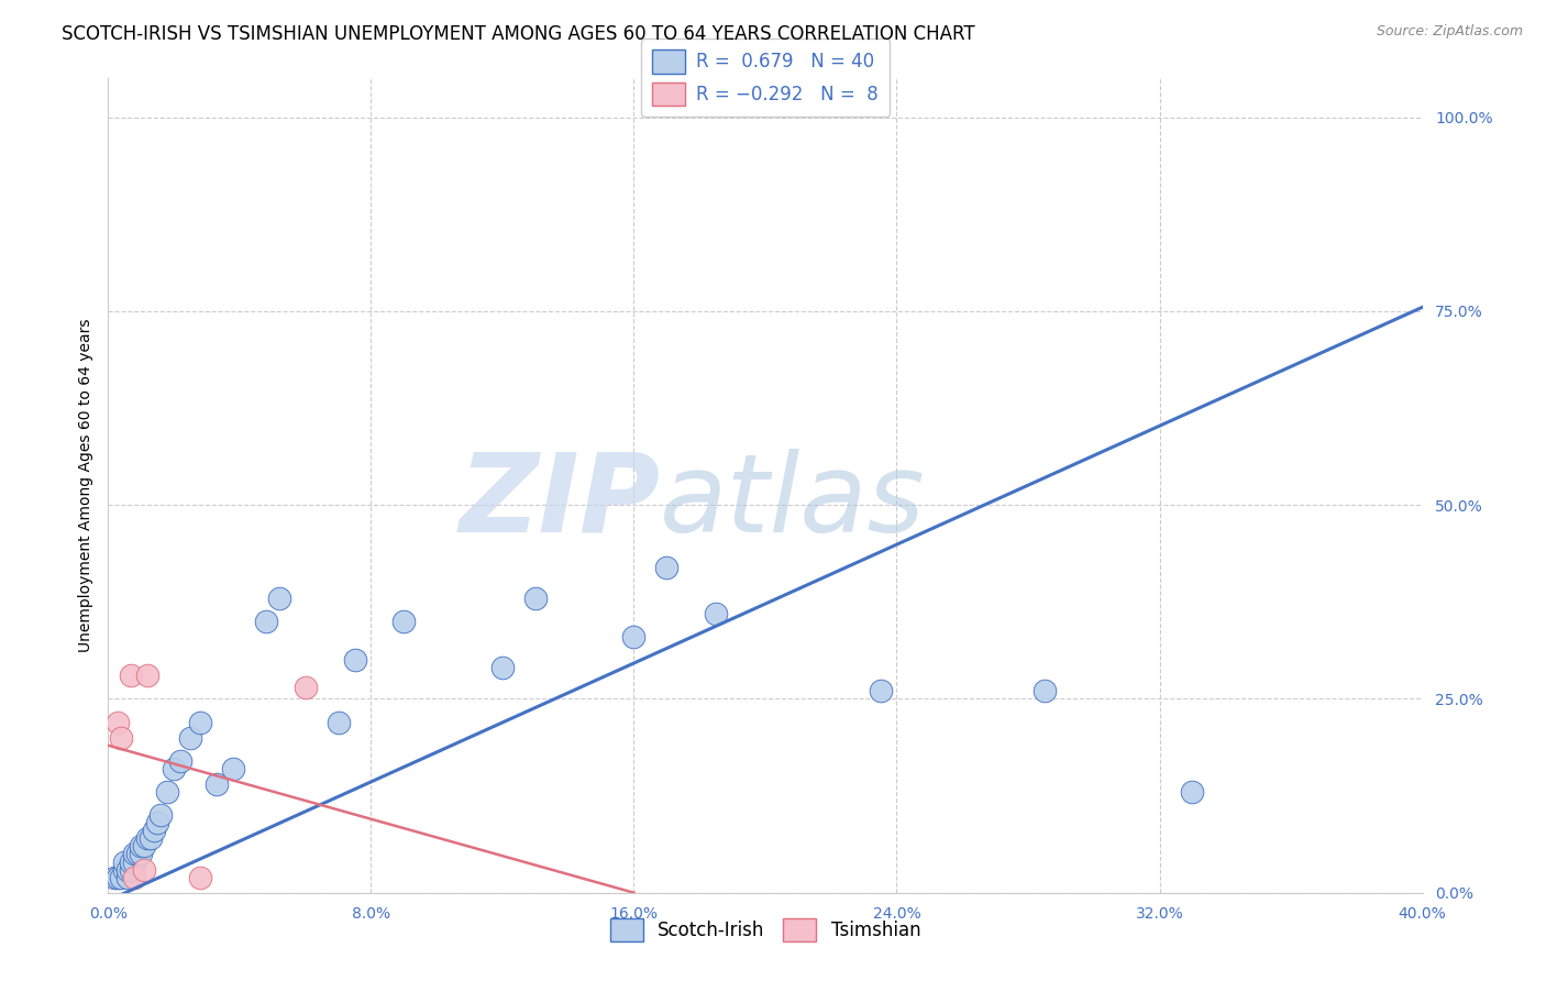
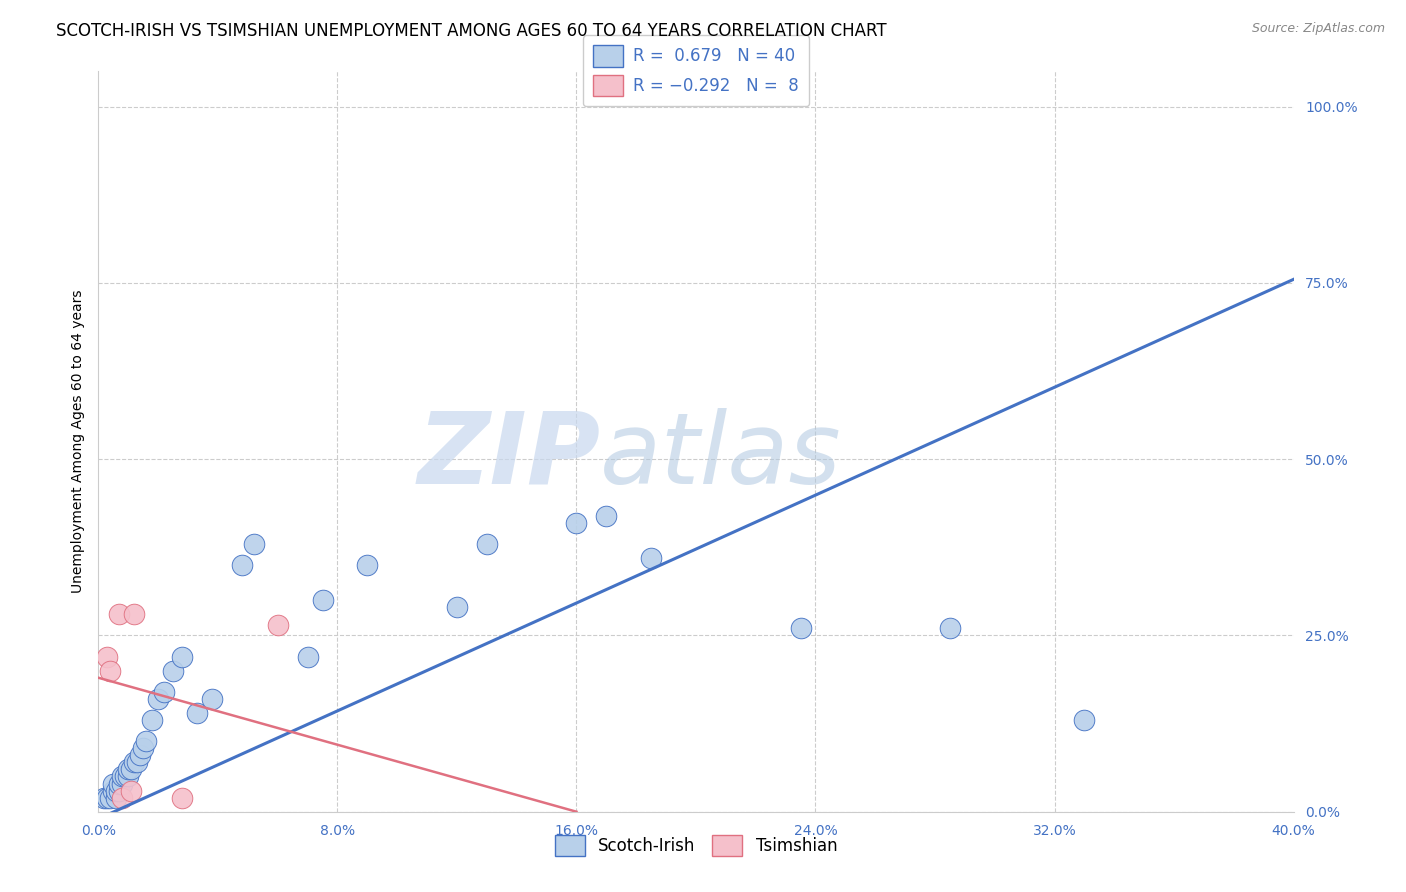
Scotch-Irish/16.0%: 33% -> 41%
